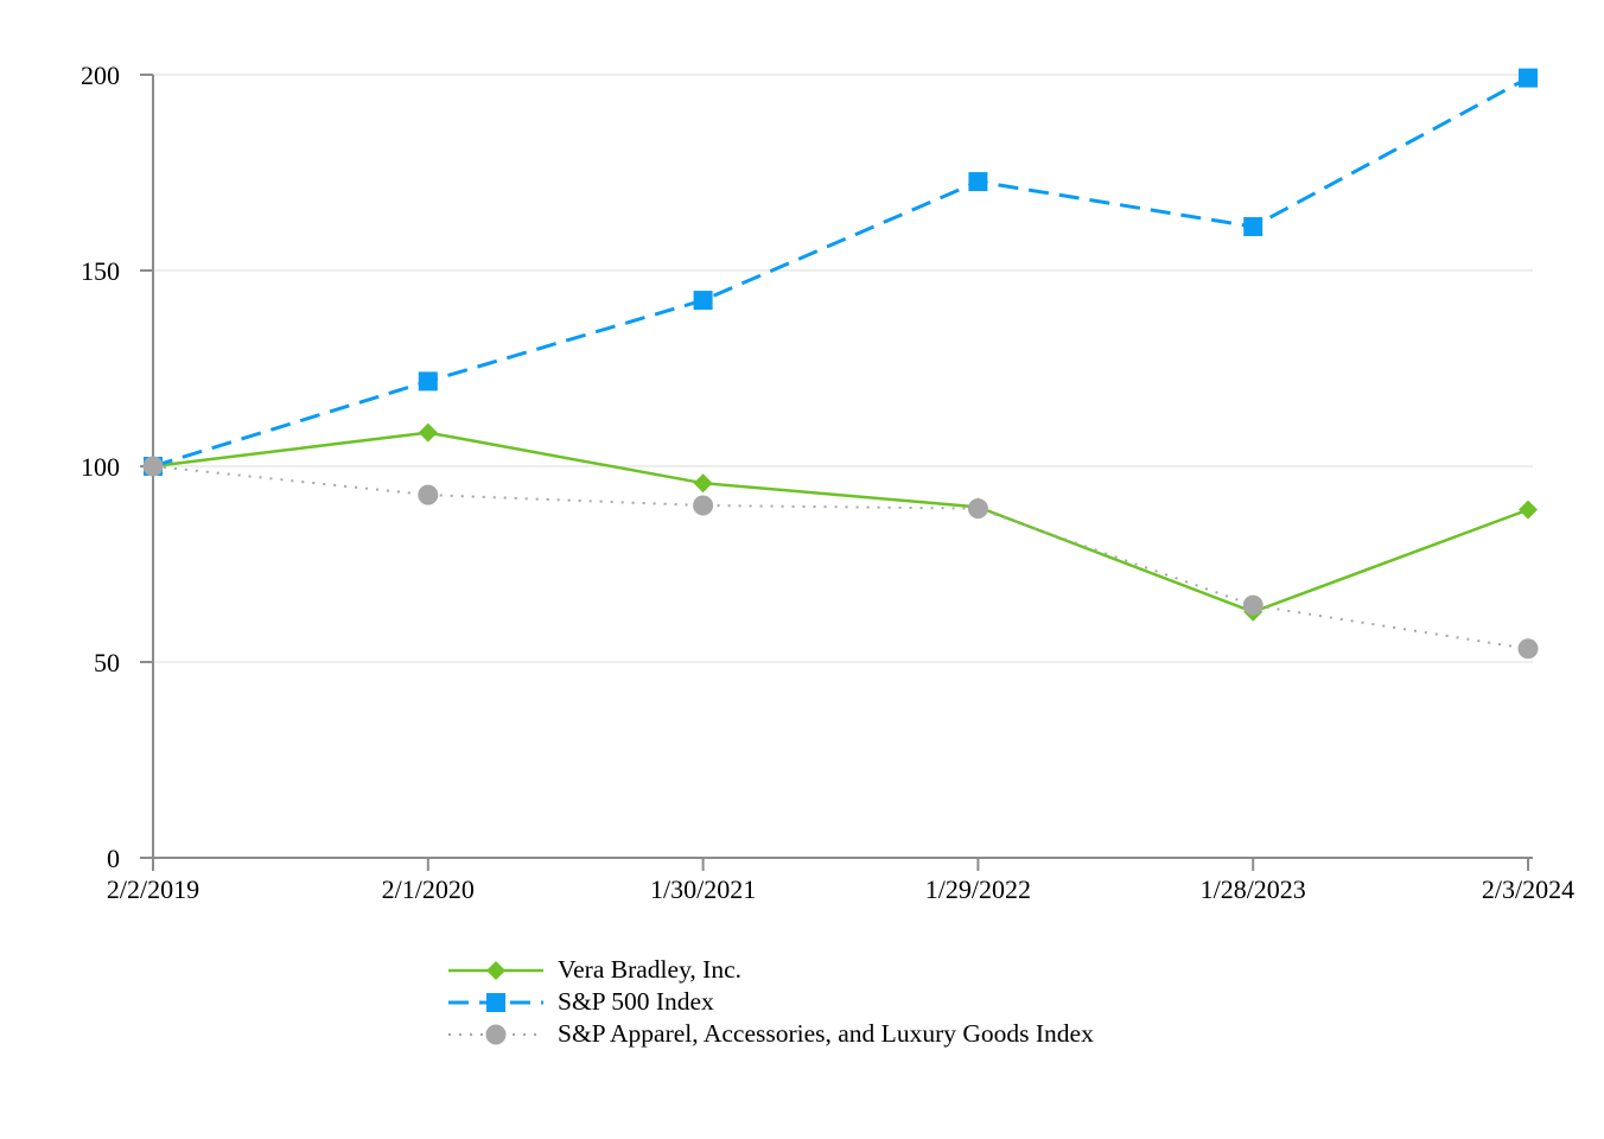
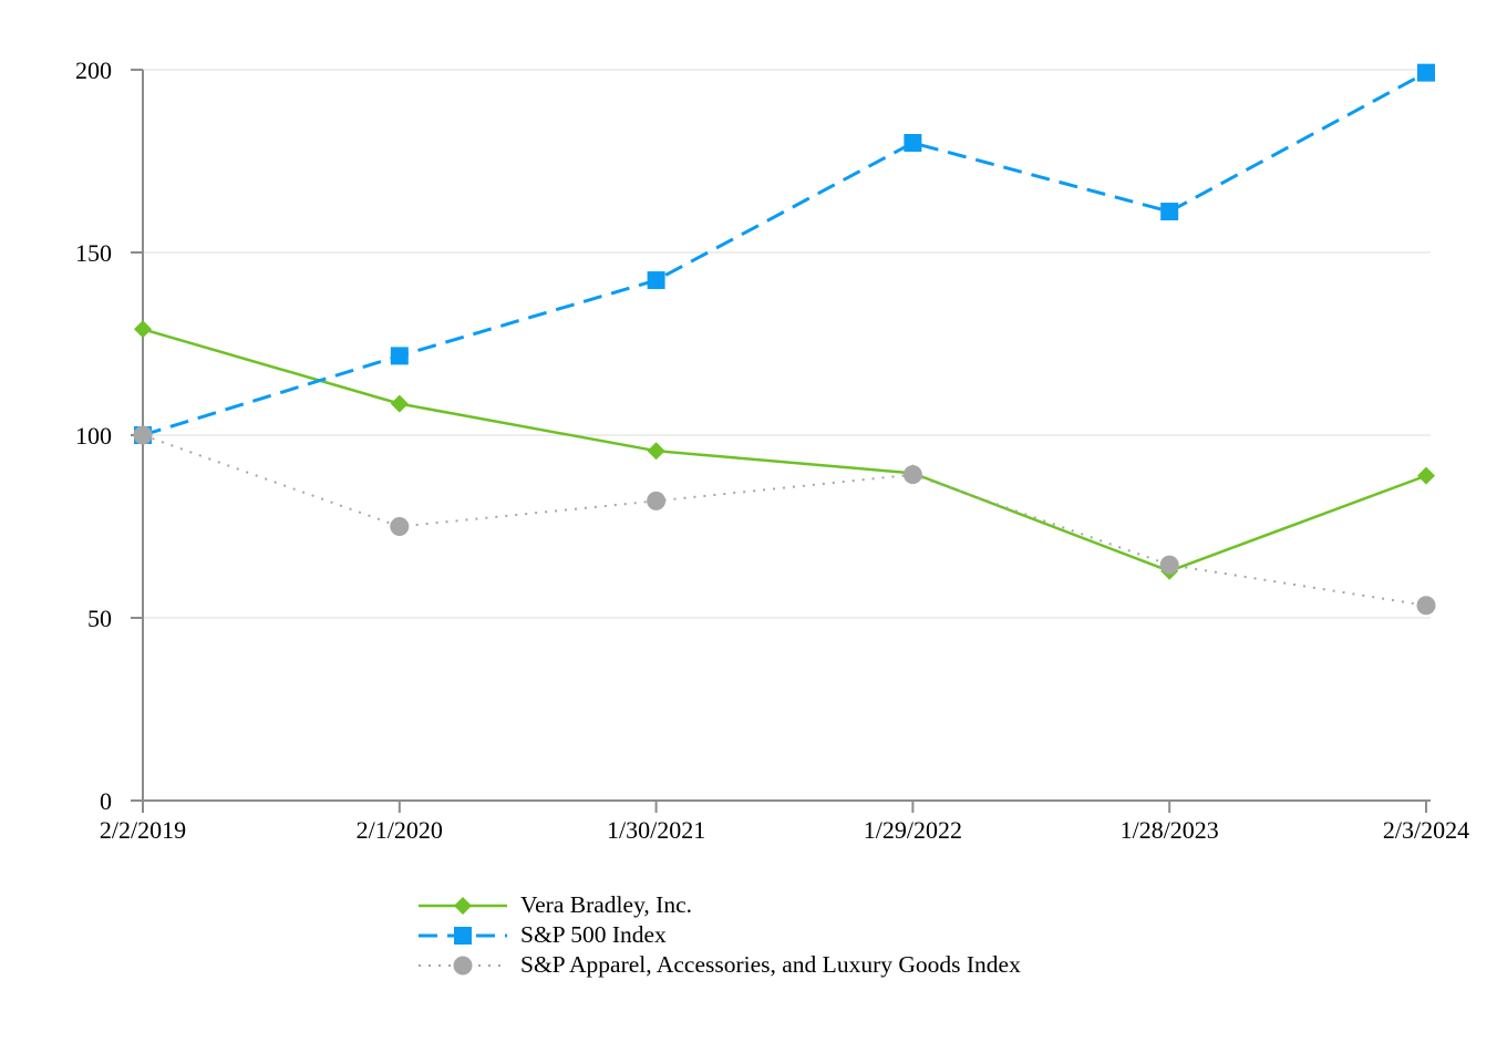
Vera Bradley, Inc./2/2/2019: 100 -> 129
S&P Apparel, Accessories, and Luxury Goods Index/2/1/2020: 93 -> 75
S&P Apparel, Accessories, and Luxury Goods Index/1/30/2021: 90 -> 82
S&P 500 Index/1/29/2022: 173 -> 180
